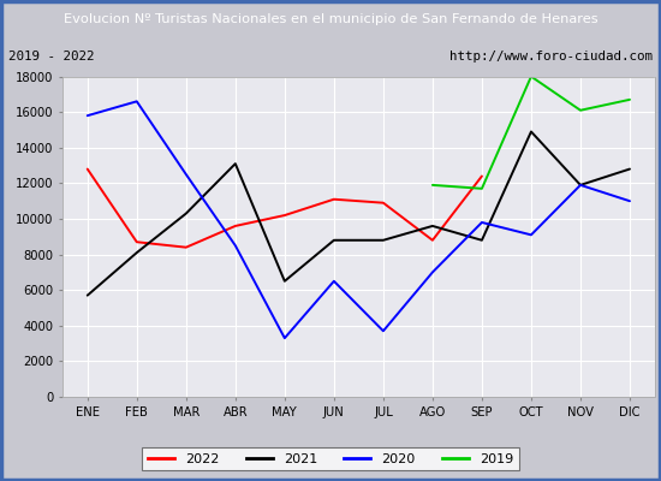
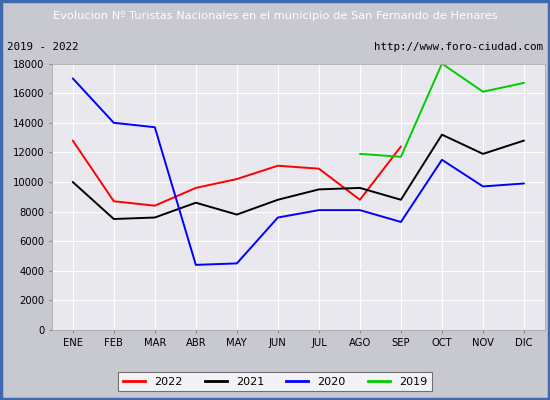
2021/ENE: 5700 -> 10000
2020/ENE: 15800 -> 17000
2021/FEB: 8100 -> 7500
2020/FEB: 16600 -> 14000
2021/MAR: 10300 -> 7600
2020/MAR: 12500 -> 13700
2021/ABR: 13100 -> 8600
2020/ABR: 8500 -> 4400
2021/MAY: 6500 -> 7800
2020/MAY: 3300 -> 4500
2020/JUN: 6500 -> 7600
2021/JUL: 8800 -> 9500
2020/JUL: 3700 -> 8100
2020/AGO: 7000 -> 8100
2020/SEP: 9800 -> 7300
2021/OCT: 14900 -> 13200
2020/OCT: 9100 -> 11500
2020/NOV: 11900 -> 9700
2020/DIC: 11000 -> 9900
